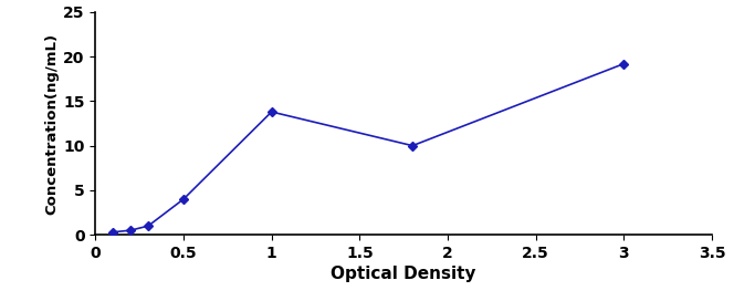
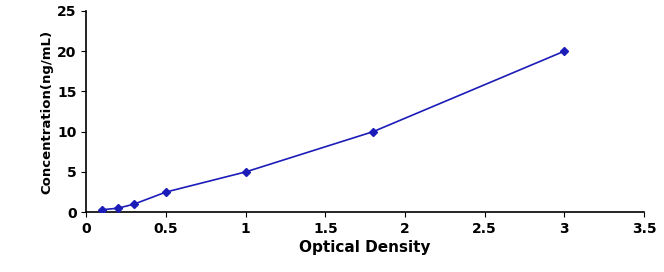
0.5: 4.0 -> 2.5
1: 13.8 -> 5.0
3: 19.2 -> 20.0
